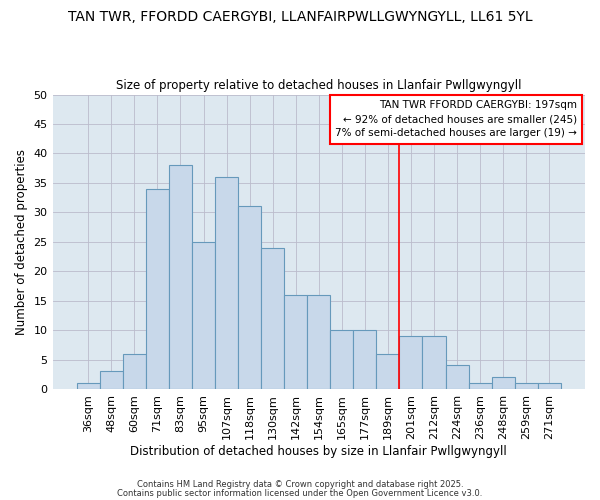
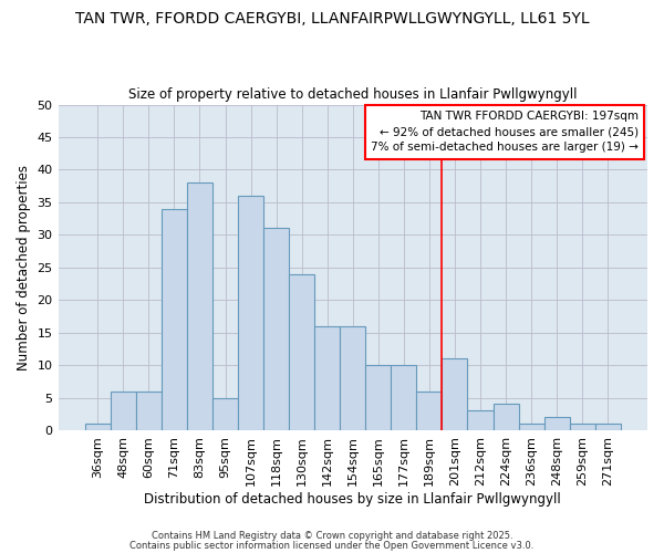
48sqm: 3 -> 6
95sqm: 25 -> 5
201sqm: 9 -> 11
212sqm: 9 -> 3
